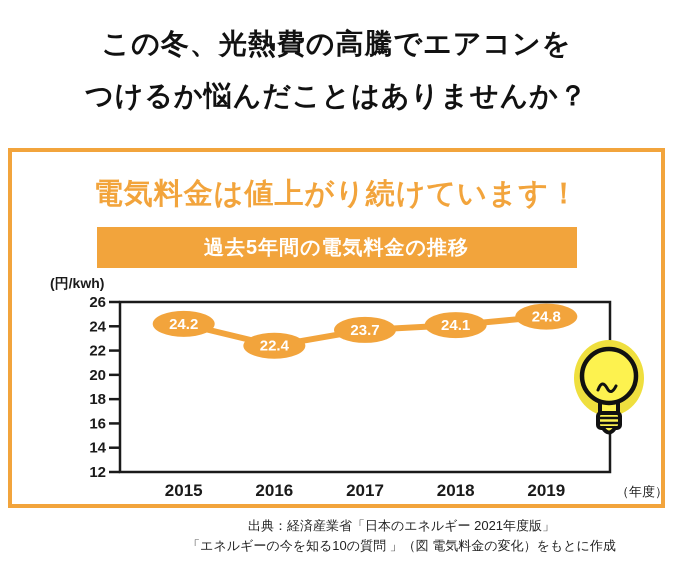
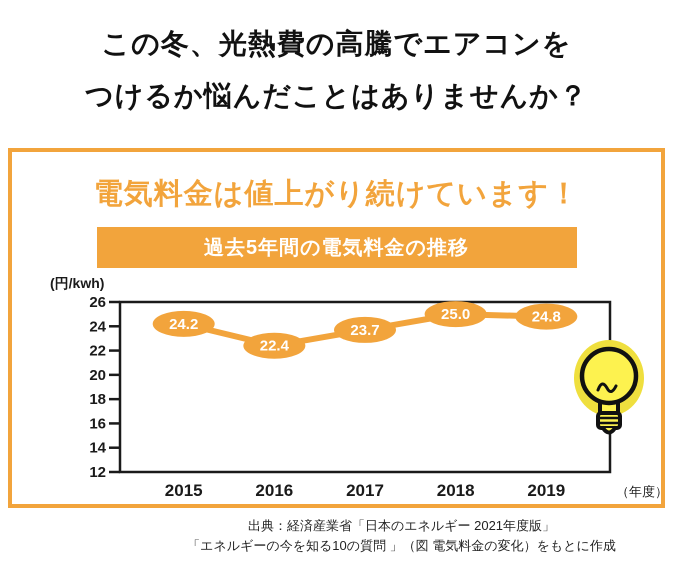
2018: 24.1 -> 25.0
